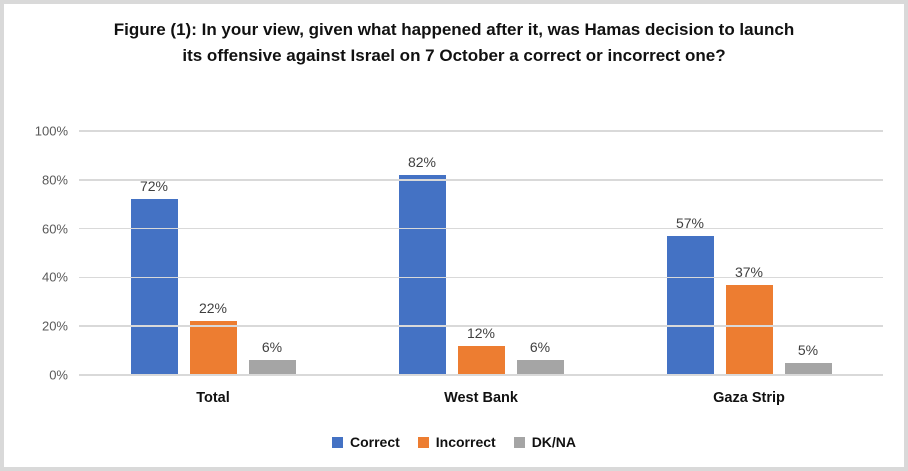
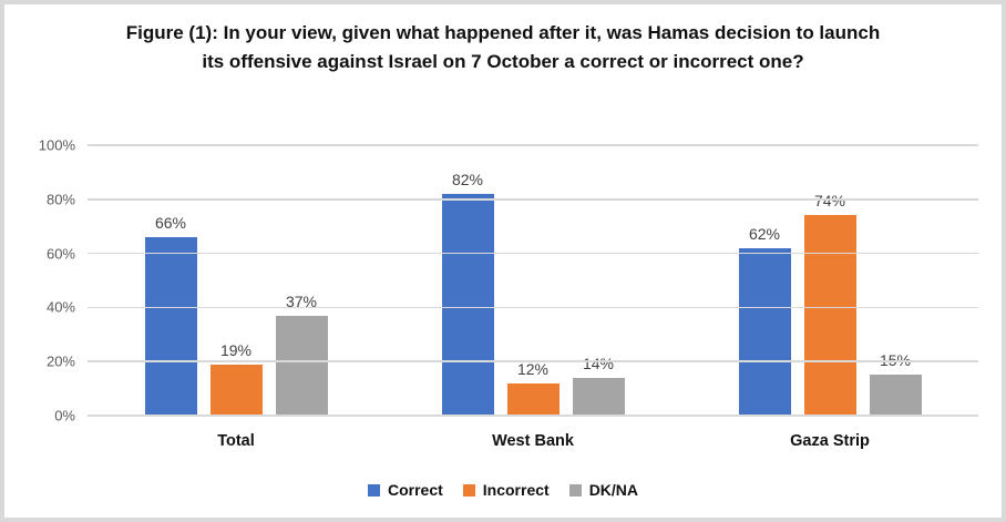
Correct/Total: 72% -> 66%
Incorrect/Total: 22% -> 19%
DK/NA/Total: 6% -> 37%
DK/NA/West Bank: 6% -> 14%
Correct/Gaza Strip: 57% -> 62%
Incorrect/Gaza Strip: 37% -> 74%
DK/NA/Gaza Strip: 5% -> 15%
